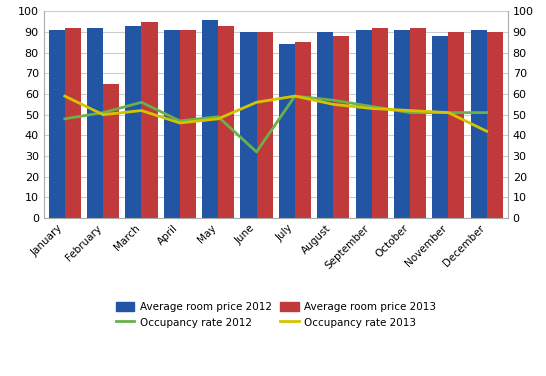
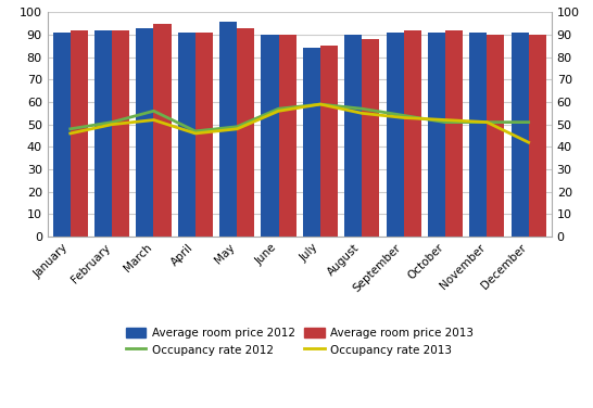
Occupancy rate 2013/January: 59 -> 46
Average room price 2013/February: 65 -> 92
Occupancy rate 2012/June: 32 -> 57
Average room price 2012/November: 88 -> 91
